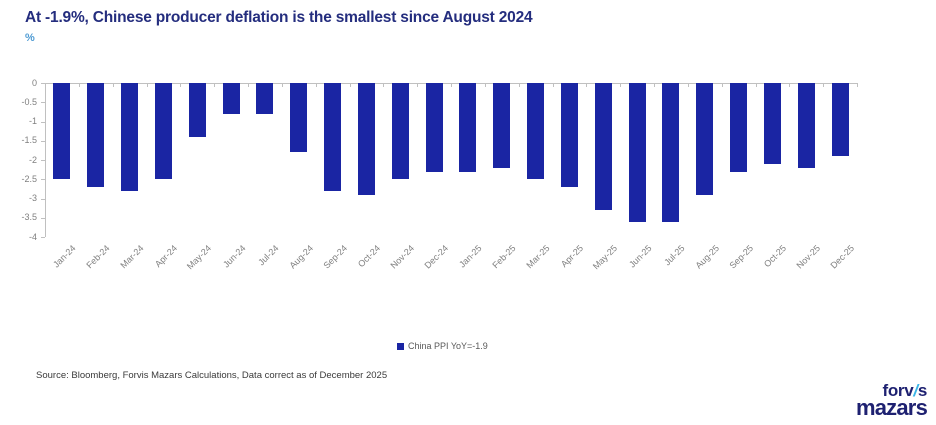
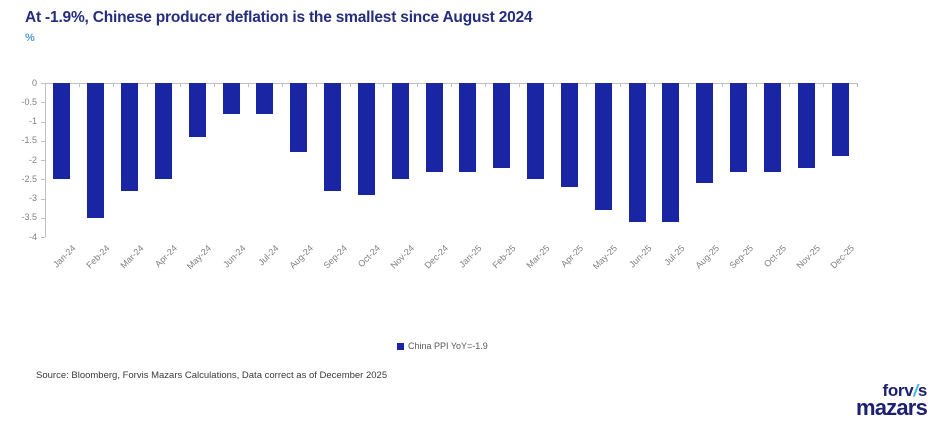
Feb-24: -2.7 -> -3.5
Aug-25: -2.9 -> -2.6
Oct-25: -2.1 -> -2.3
